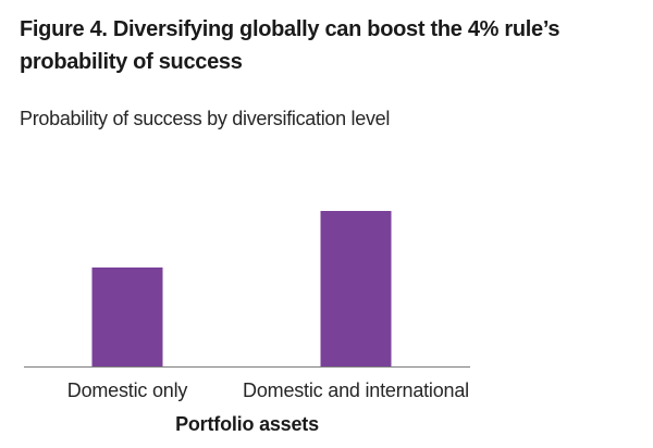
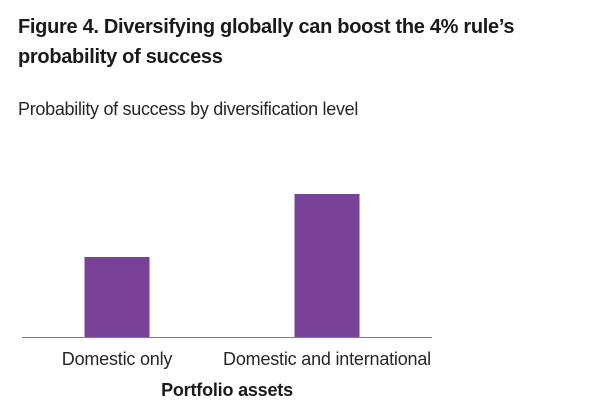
Domestic only: 36.0% -> 31.3%
